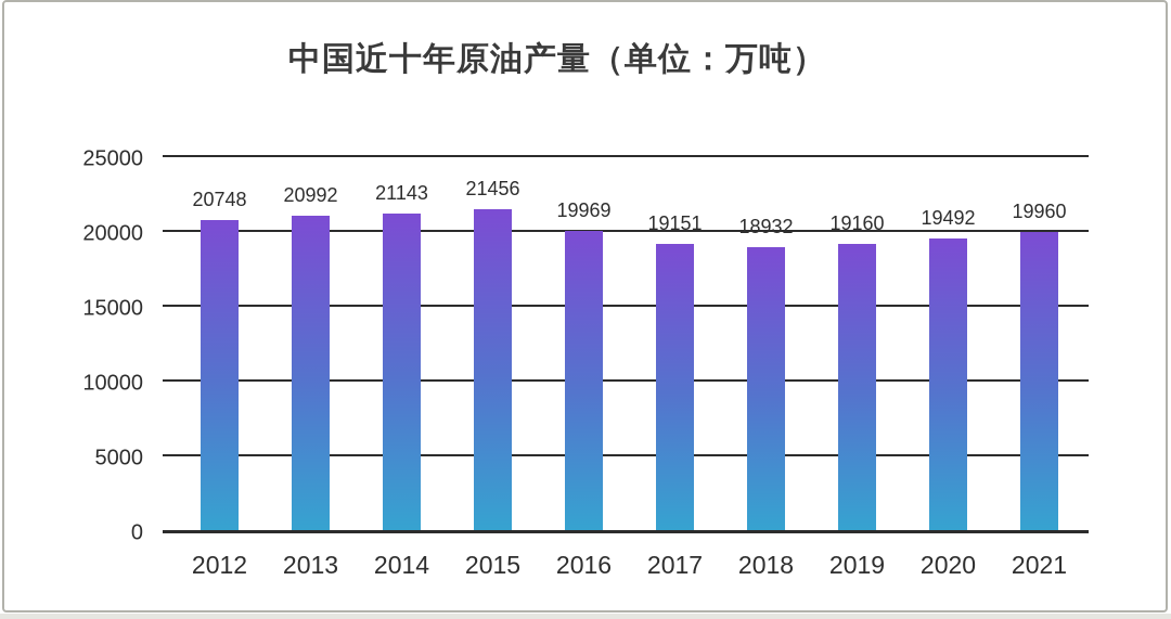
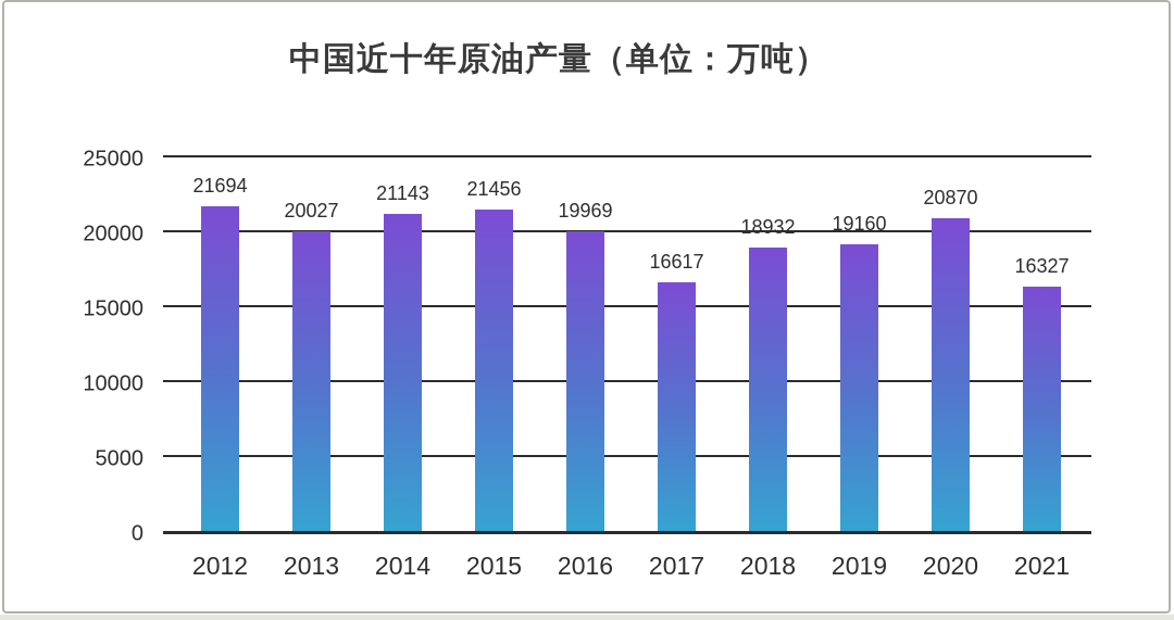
2012: 20748 -> 21694
2013: 20992 -> 20027
2017: 19151 -> 16617
2020: 19492 -> 20870
2021: 19960 -> 16327
